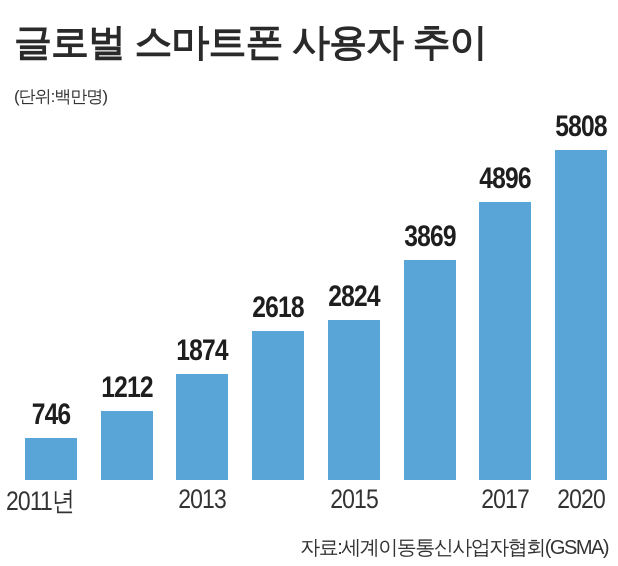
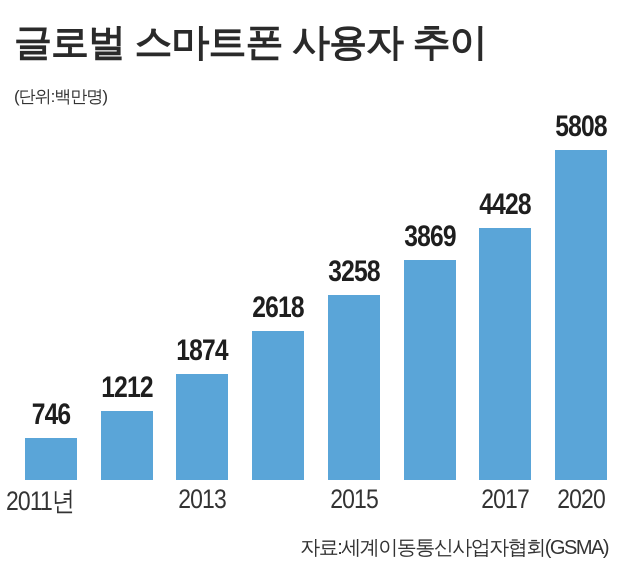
2015: 2824 -> 3258
2017: 4896 -> 4428
